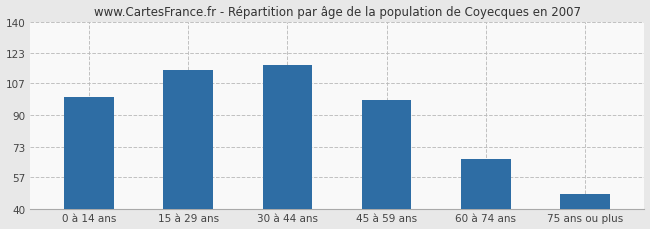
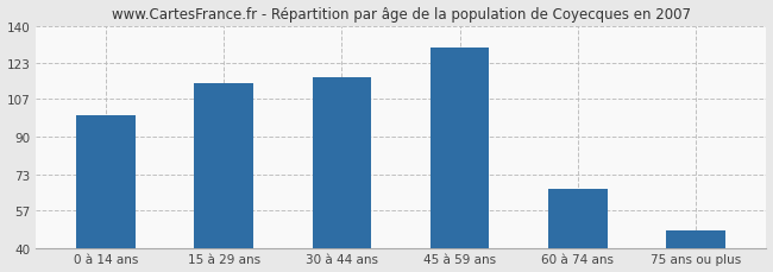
45 à 59 ans: 98 -> 130
